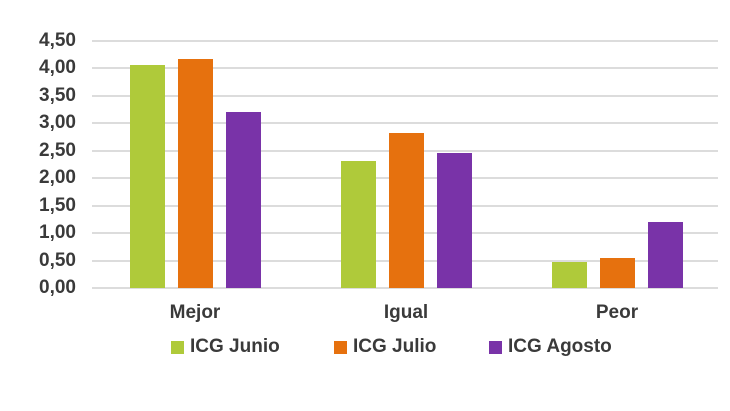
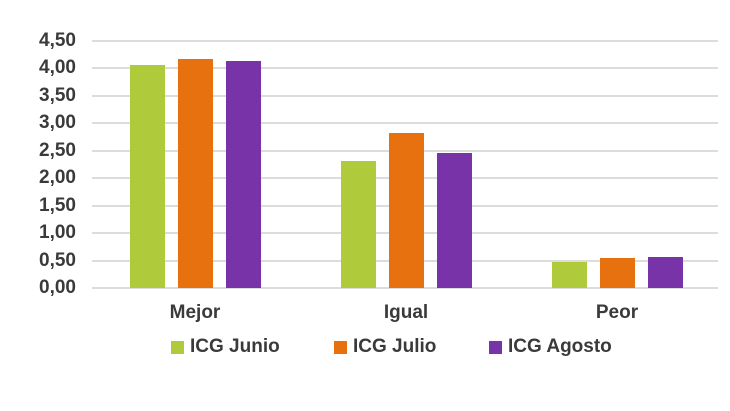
ICG Agosto/Mejor: 3,2 -> 4,1
ICG Agosto/Peor: 1,2 -> 0,6
